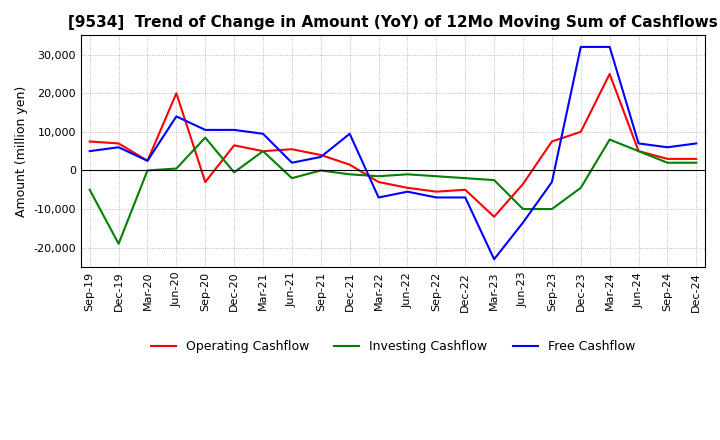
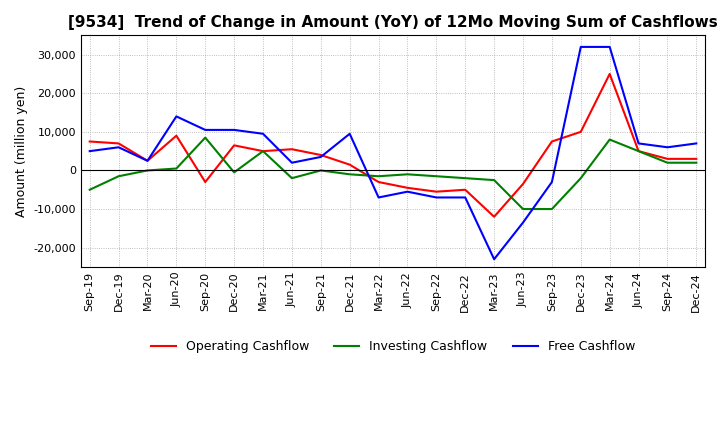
Investing Cashflow/Dec-19: -19,000 -> -1,500
Operating Cashflow/Jun-20: 20,000 -> 9,000
Investing Cashflow/Dec-23: -4,500 -> -2,000
